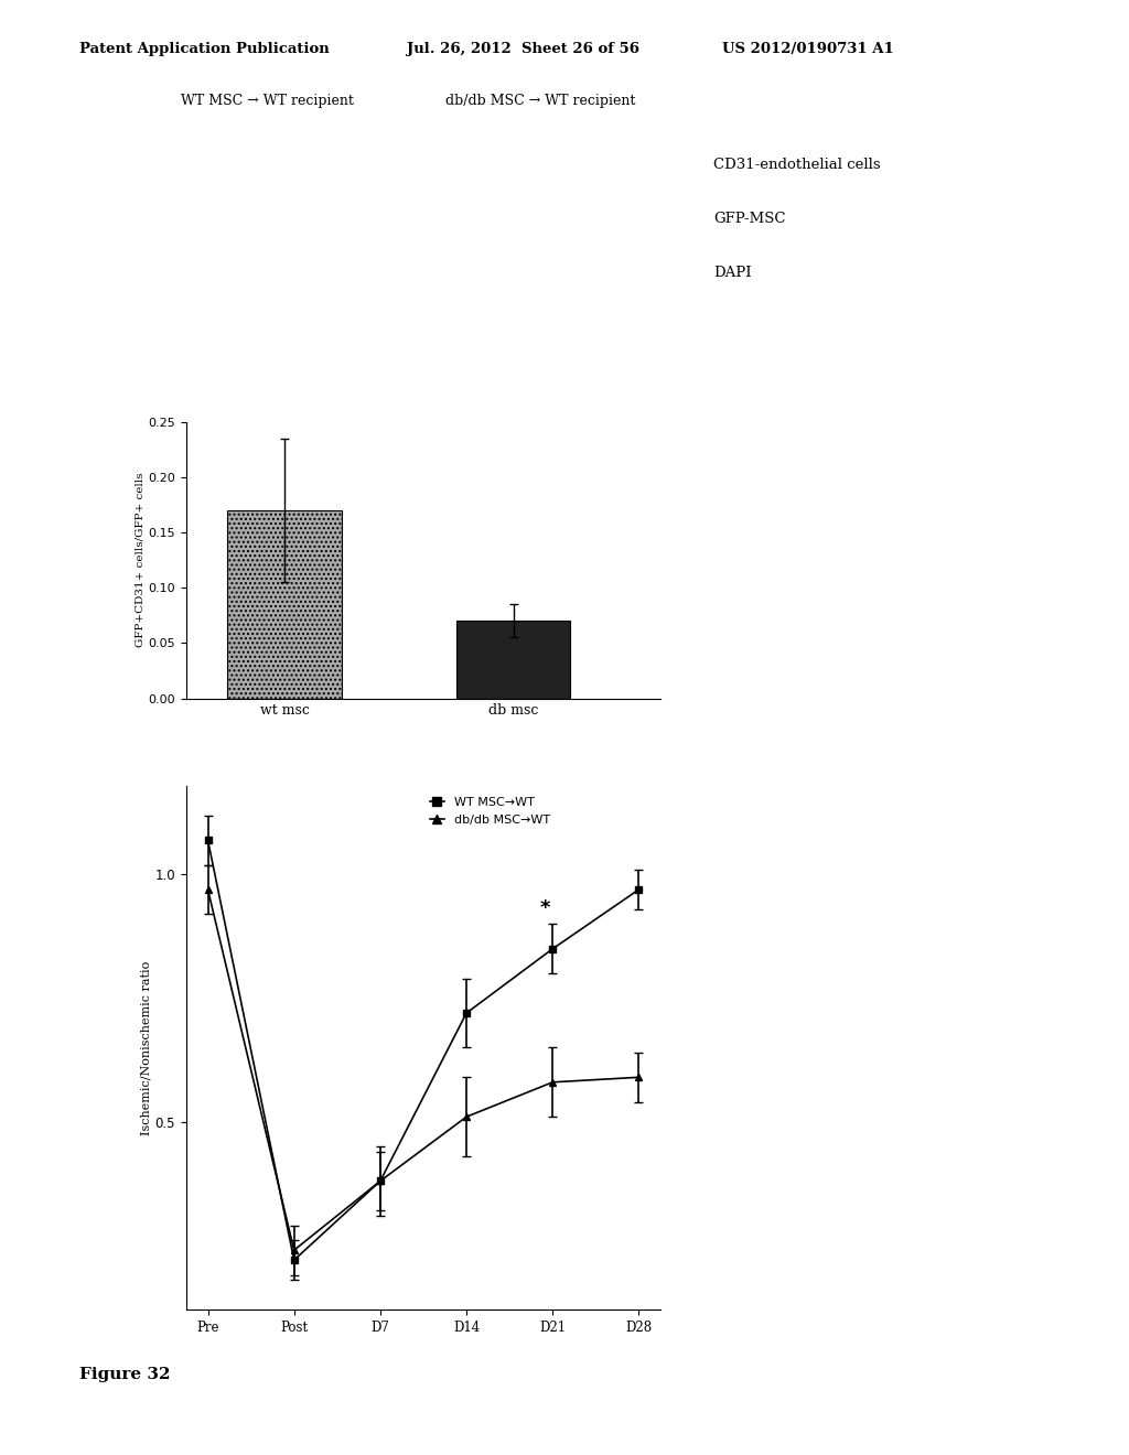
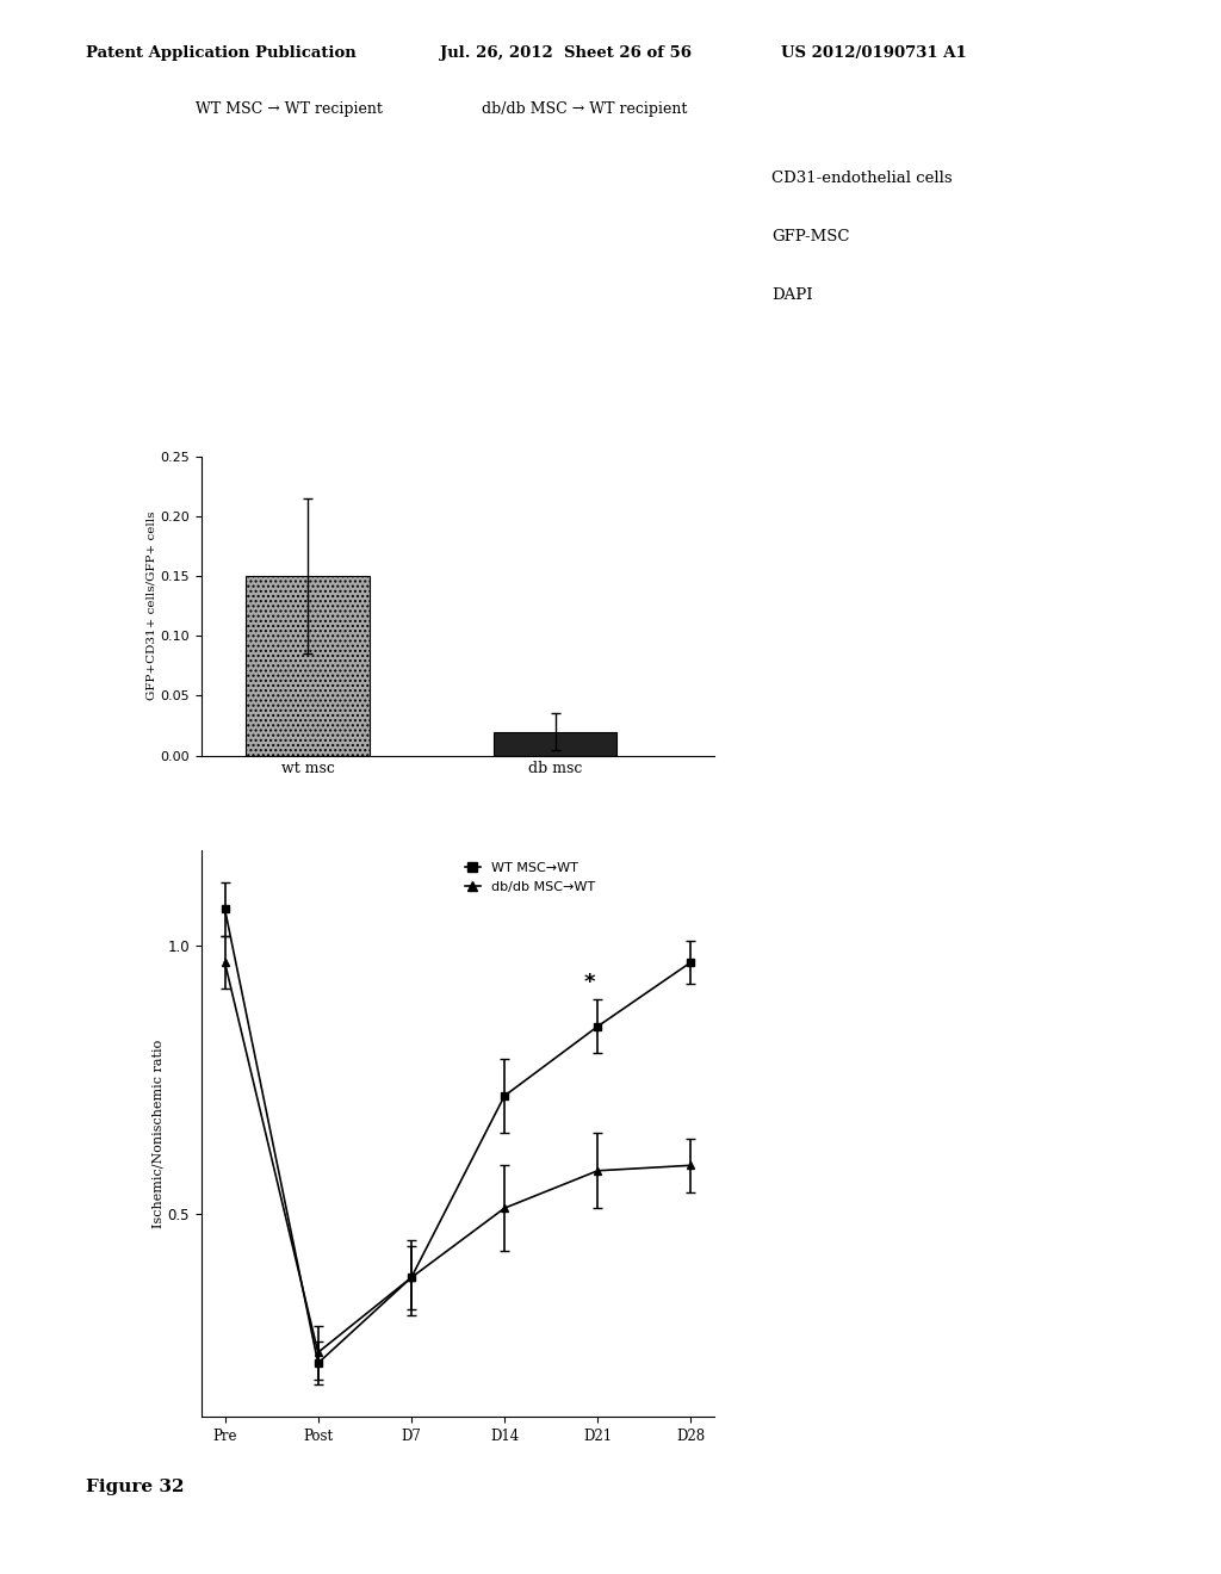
wt msc: 0.17 -> 0.15
db msc: 0.07 -> 0.02
